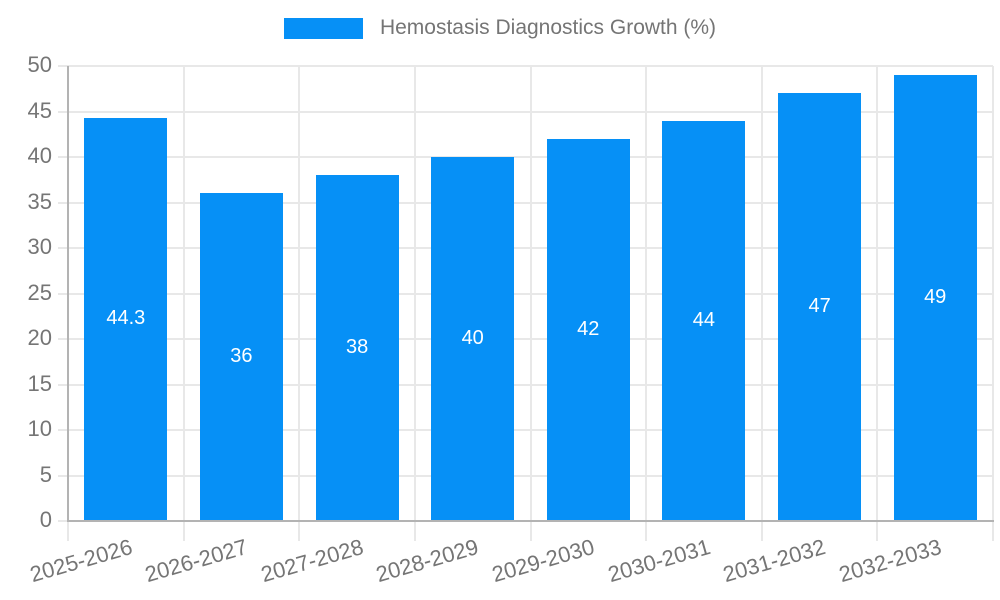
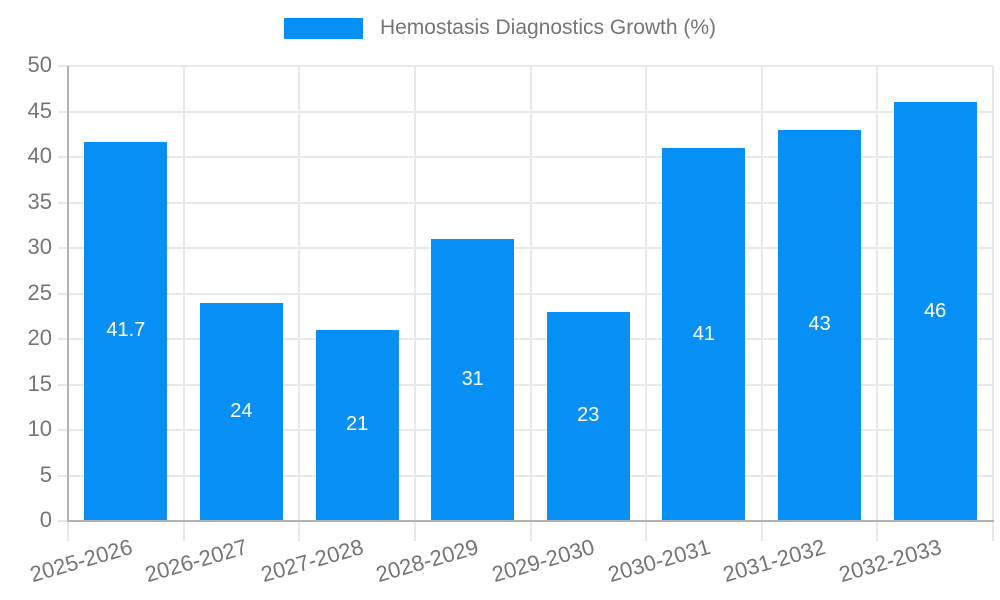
2025-2026: 44.3 -> 41.7
2026-2027: 36 -> 24
2027-2028: 38 -> 21
2028-2029: 40 -> 31
2029-2030: 42 -> 23
2030-2031: 44 -> 41
2031-2032: 47 -> 43
2032-2033: 49 -> 46
